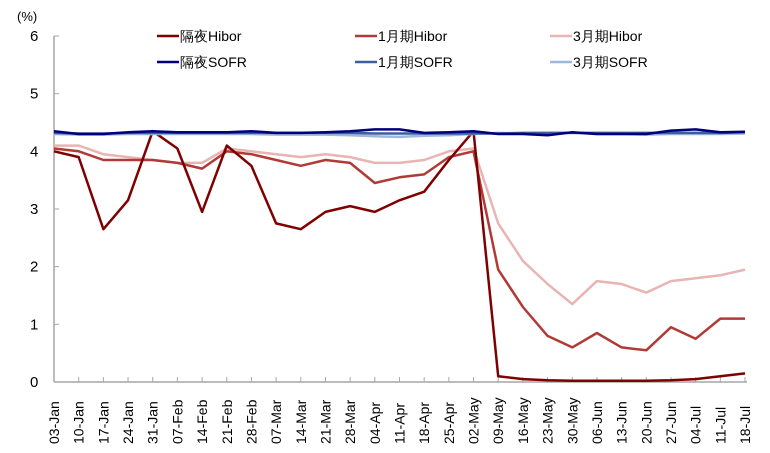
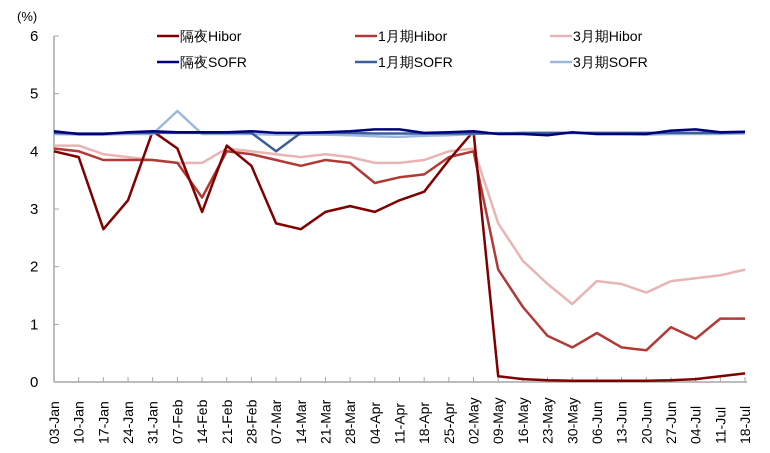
3月期SOFR/07-Feb: 4.3 -> 4.7
1月期Hibor/14-Feb: 3.7 -> 3.2
1月期SOFR/07-Mar: 4.3 -> 4.0
